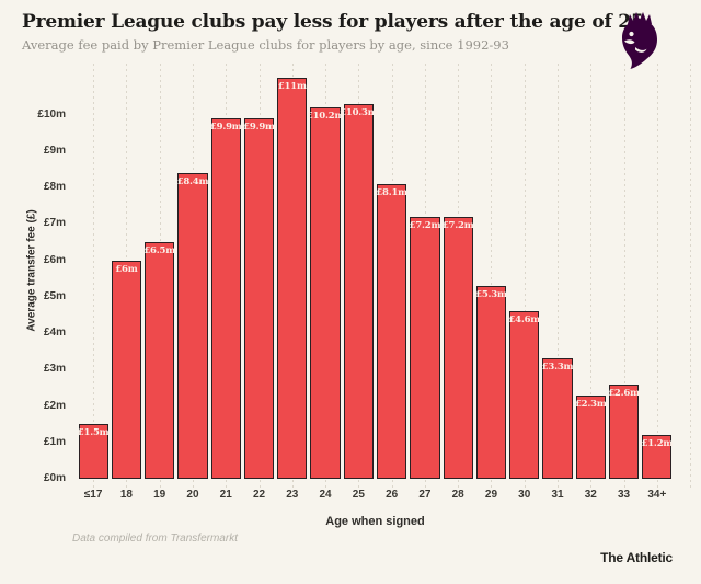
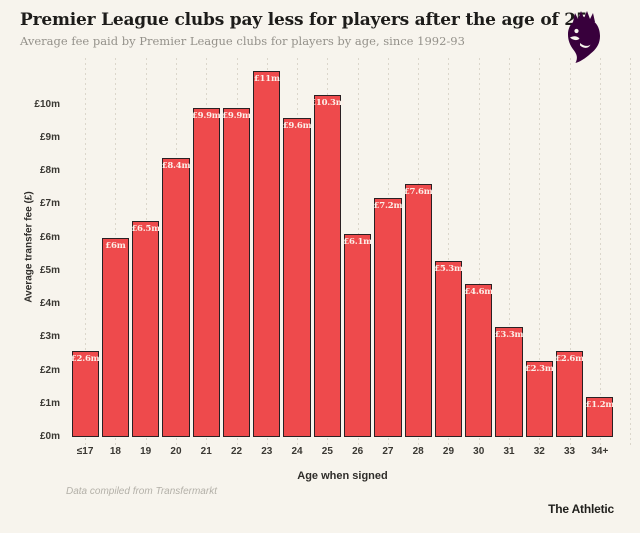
≤17: £1.5m -> £2.6m
24: £10.2m -> £9.6m
26: £8.1m -> £6.1m
28: £7.2m -> £7.6m
